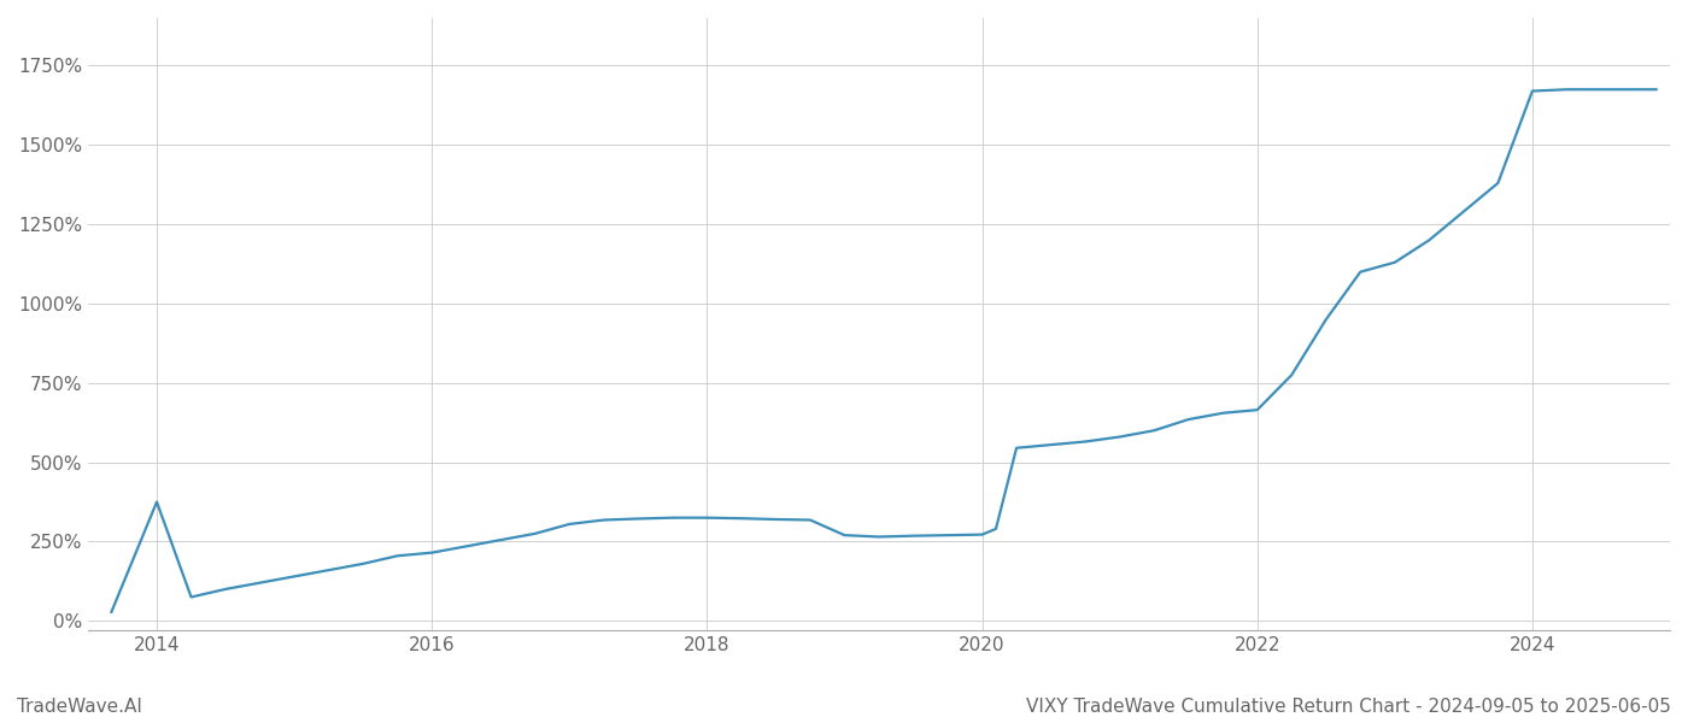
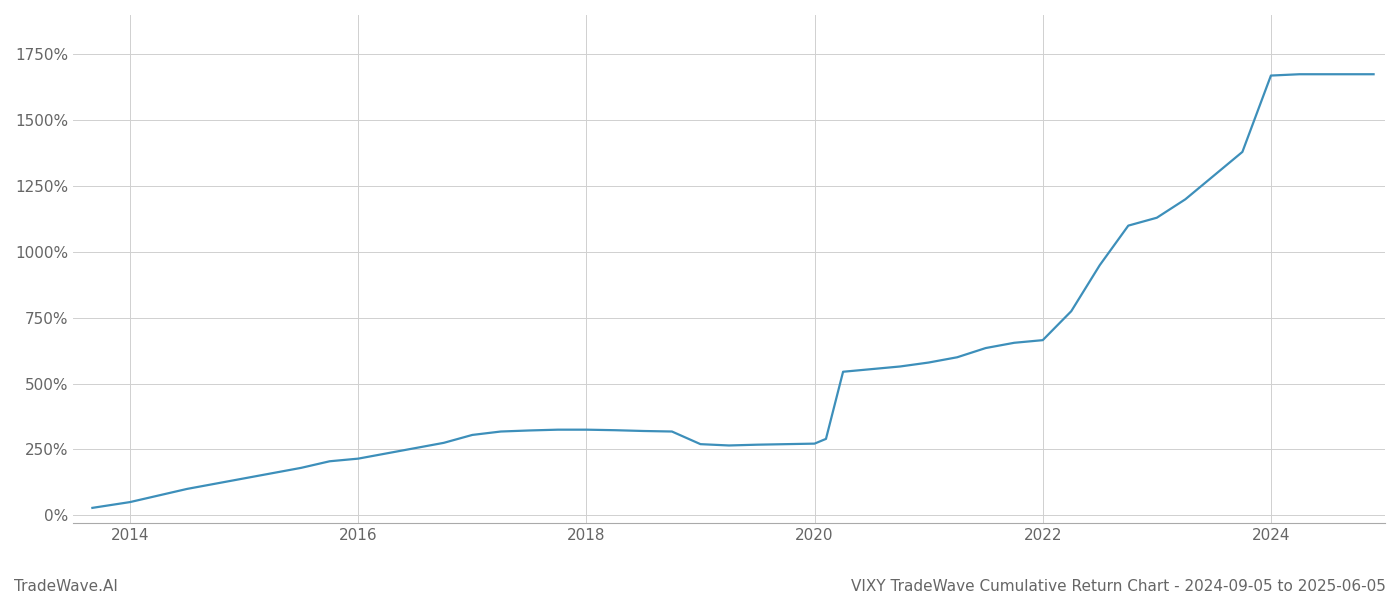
2014: 375% -> 50%
